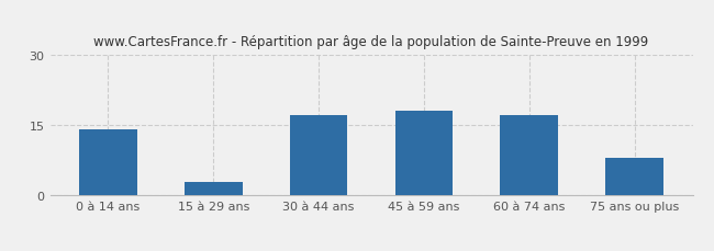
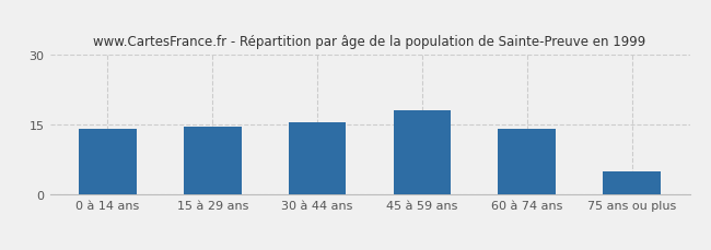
15 à 29 ans: 3.0 -> 14.5
30 à 44 ans: 17.0 -> 15.5
60 à 74 ans: 17.0 -> 14.0
75 ans ou plus: 8.0 -> 5.0
